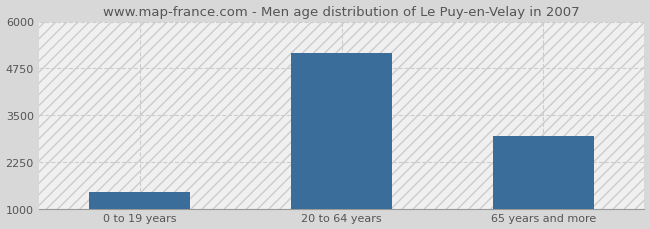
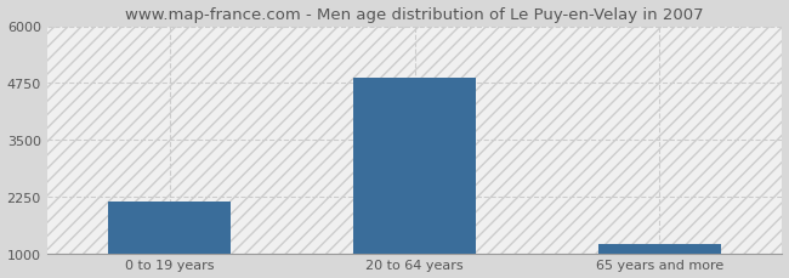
0 to 19 years: 1450 -> 2150
20 to 64 years: 5150 -> 4870
65 years and more: 2950 -> 1200
